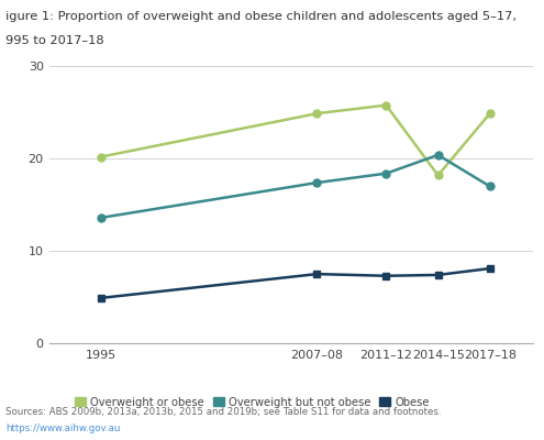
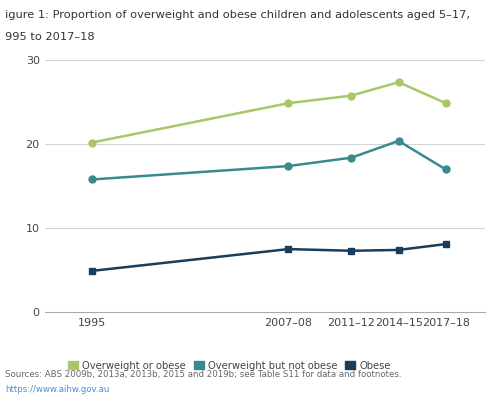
Overweight but not obese/1995: 13.6 -> 15.8
Overweight or obese/2014–15: 18.2 -> 27.4
